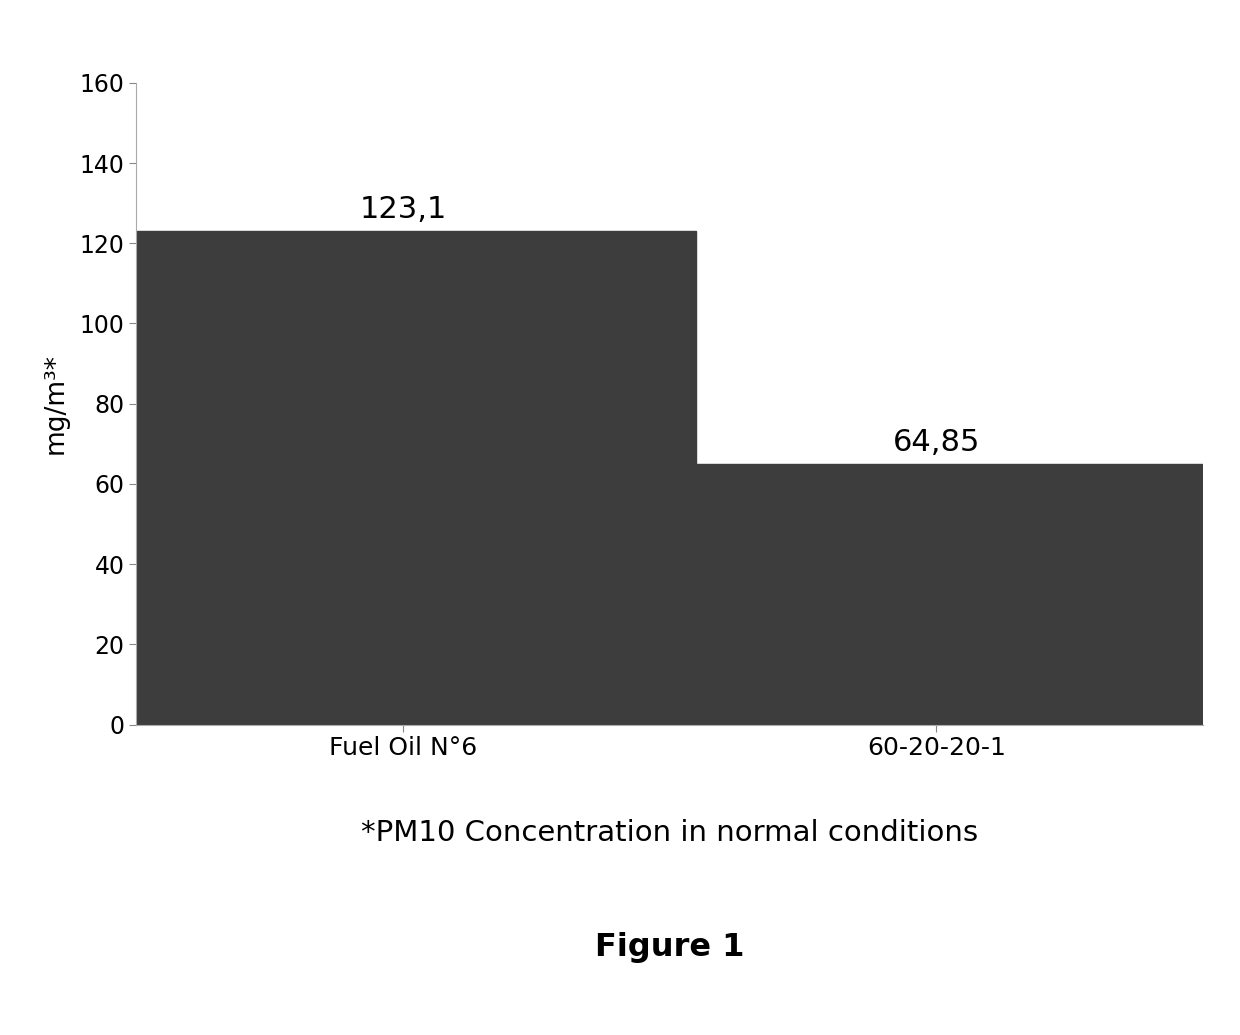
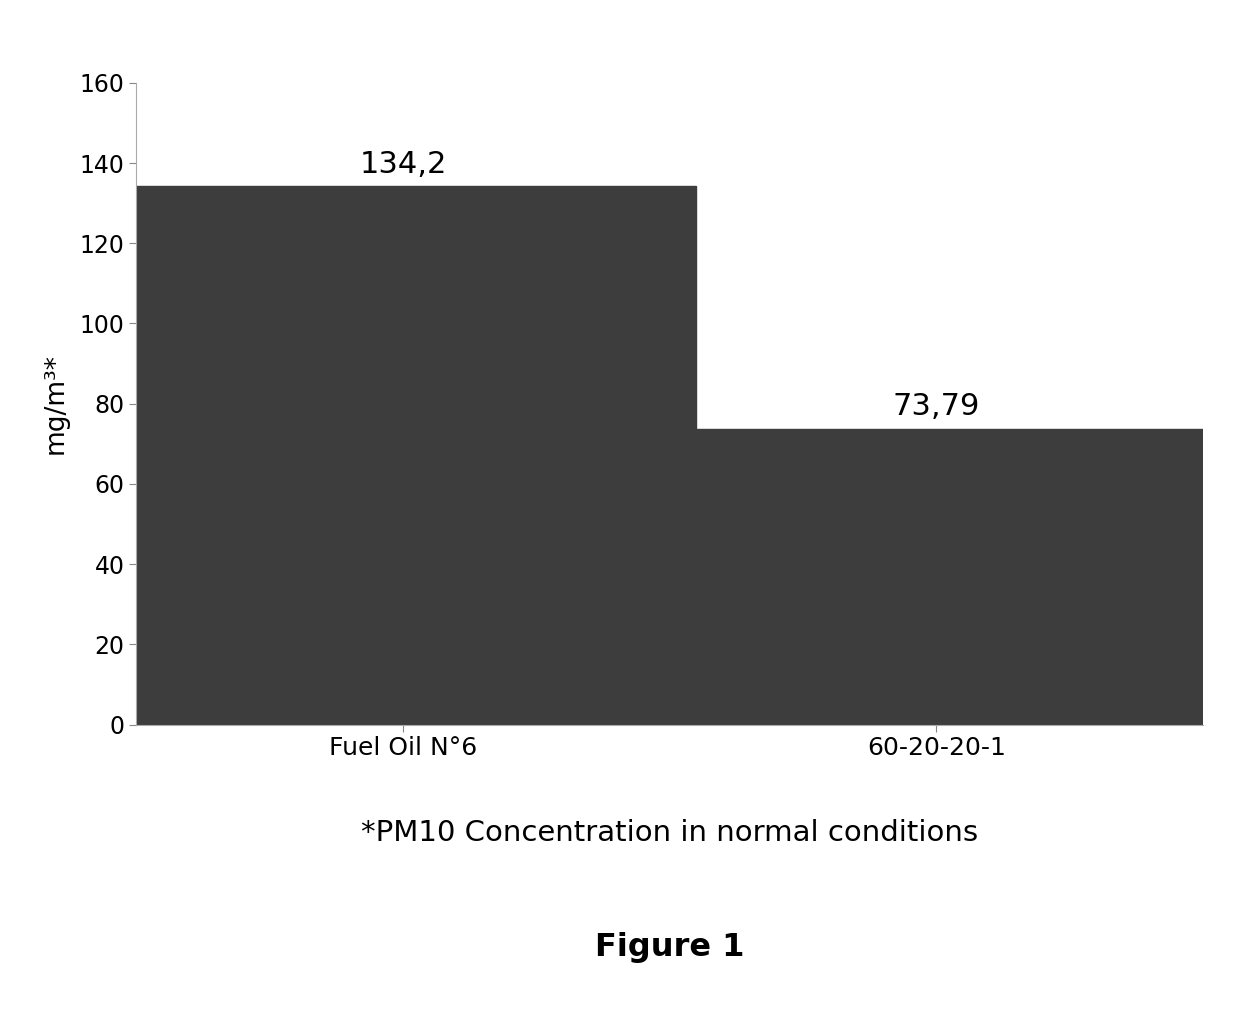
Fuel Oil N°6: 123,1 -> 134,2
60-20-20-1: 64,85 -> 73,79
